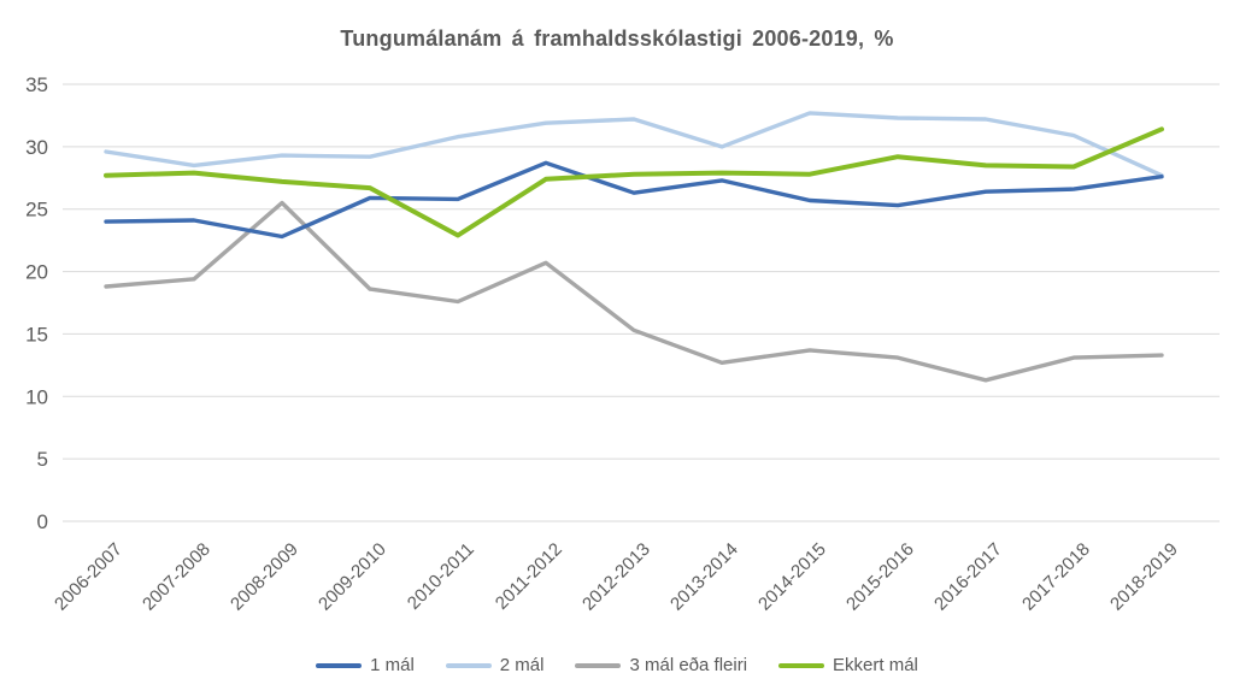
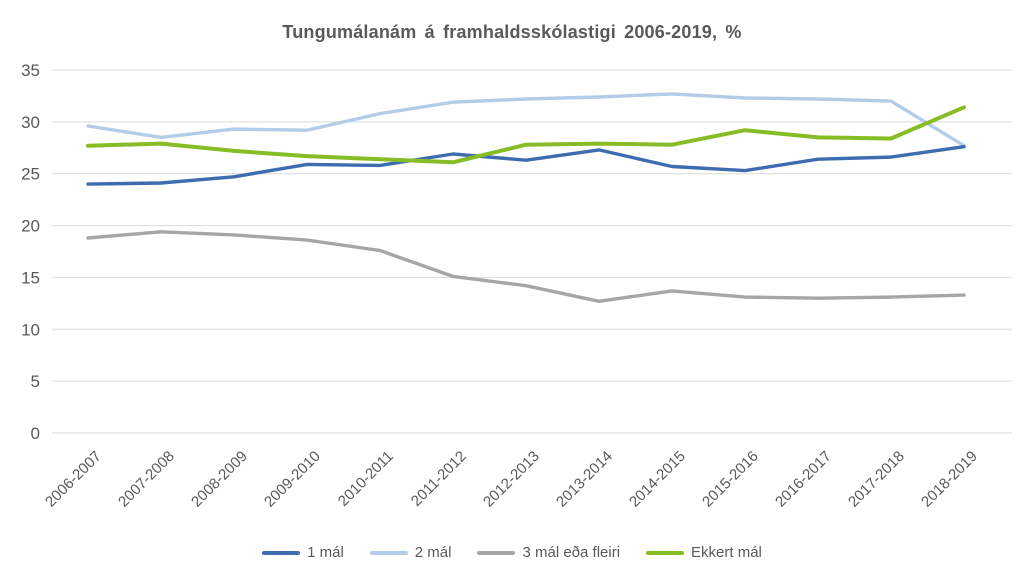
1 mál/2008-2009: 22.8 -> 24.7
3 mál eða fleiri/2008-2009: 25.5 -> 19.1
Ekkert mál/2010-2011: 22.9 -> 26.4
1 mál/2011-2012: 28.7 -> 26.9
3 mál eða fleiri/2011-2012: 20.7 -> 15.1
Ekkert mál/2011-2012: 27.4 -> 26.1
3 mál eða fleiri/2012-2013: 15.3 -> 14.2
2 mál/2013-2014: 30.0 -> 32.4
3 mál eða fleiri/2016-2017: 11.3 -> 13.0
2 mál/2017-2018: 30.9 -> 32.0
